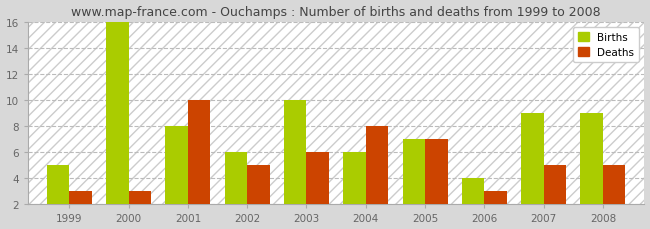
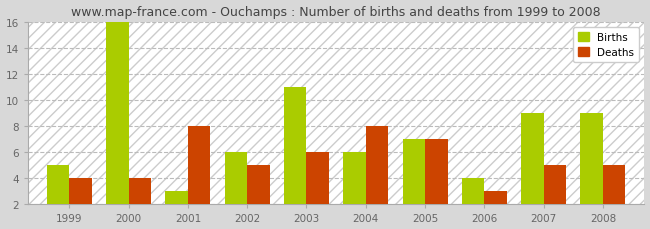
Deaths/1999: 3 -> 4
Deaths/2000: 3 -> 4
Births/2001: 8 -> 3
Deaths/2001: 10 -> 8
Births/2003: 10 -> 11
